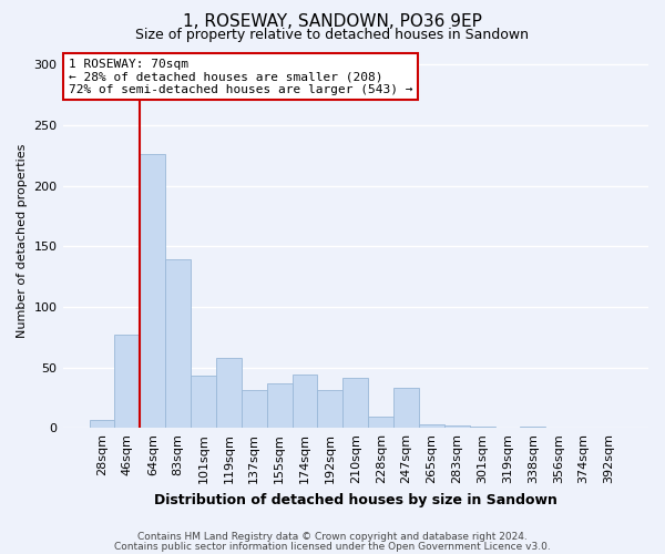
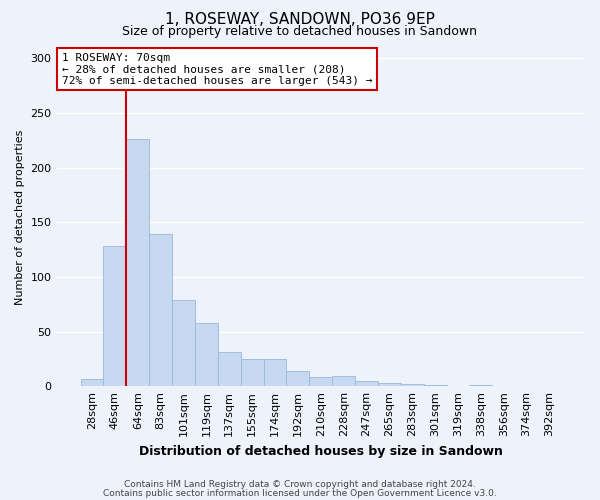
46sqm: 77 -> 128
101sqm: 43 -> 79
155sqm: 37 -> 25
174sqm: 44 -> 25
192sqm: 31 -> 14
210sqm: 41 -> 8
247sqm: 33 -> 5
